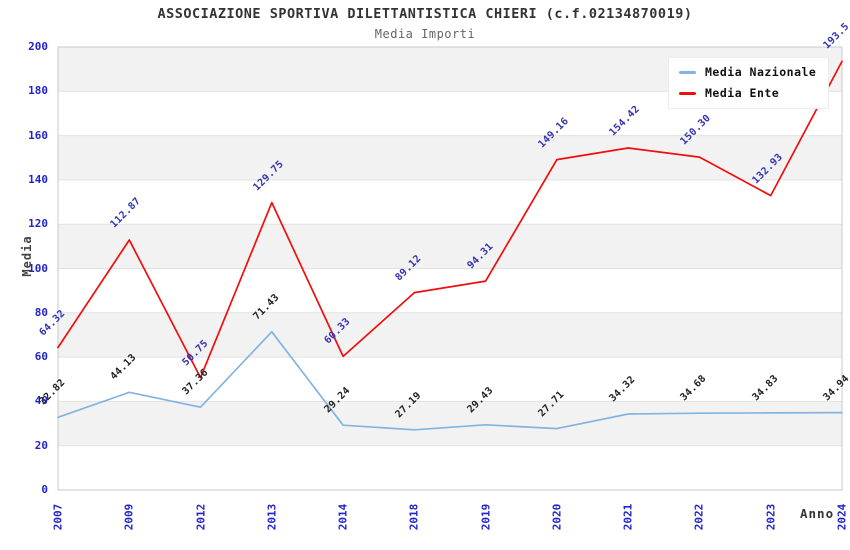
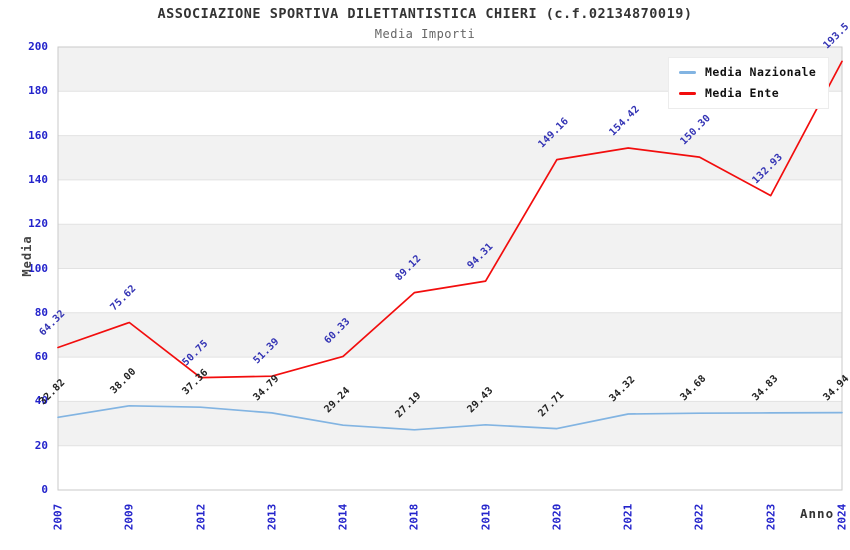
Media Nazionale/2009: 44.13 -> 38.00
Media Ente/2009: 112.87 -> 75.62
Media Nazionale/2013: 71.43 -> 34.79
Media Ente/2013: 129.75 -> 51.39
